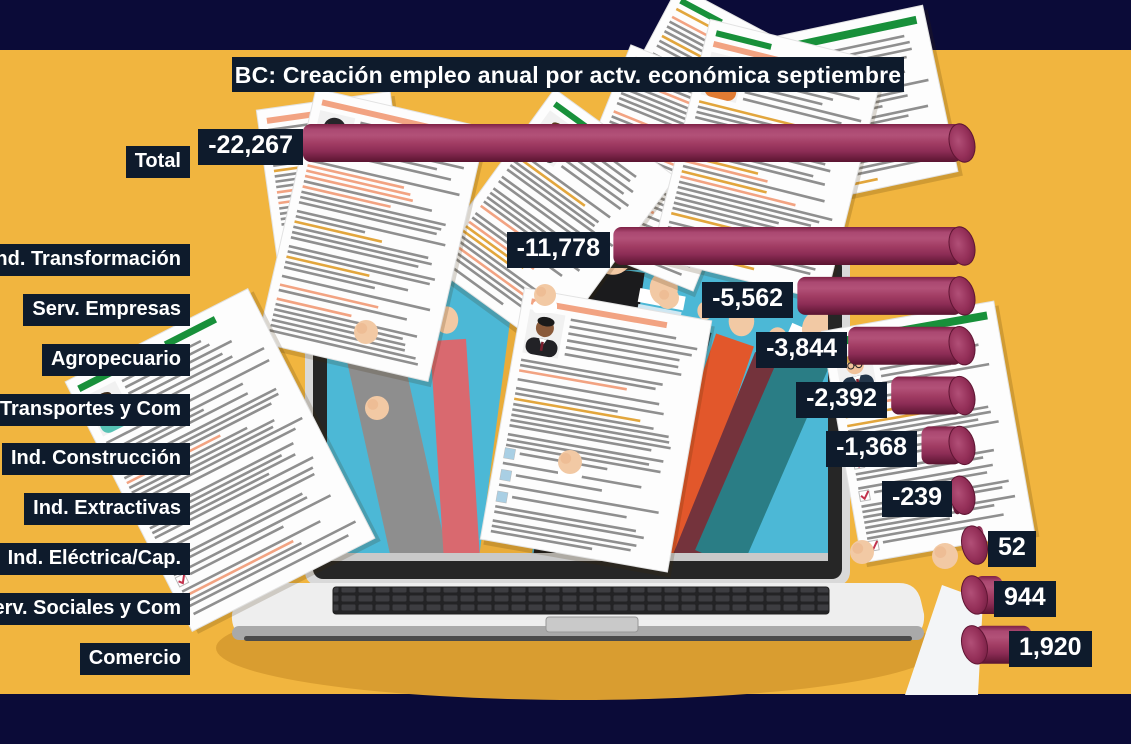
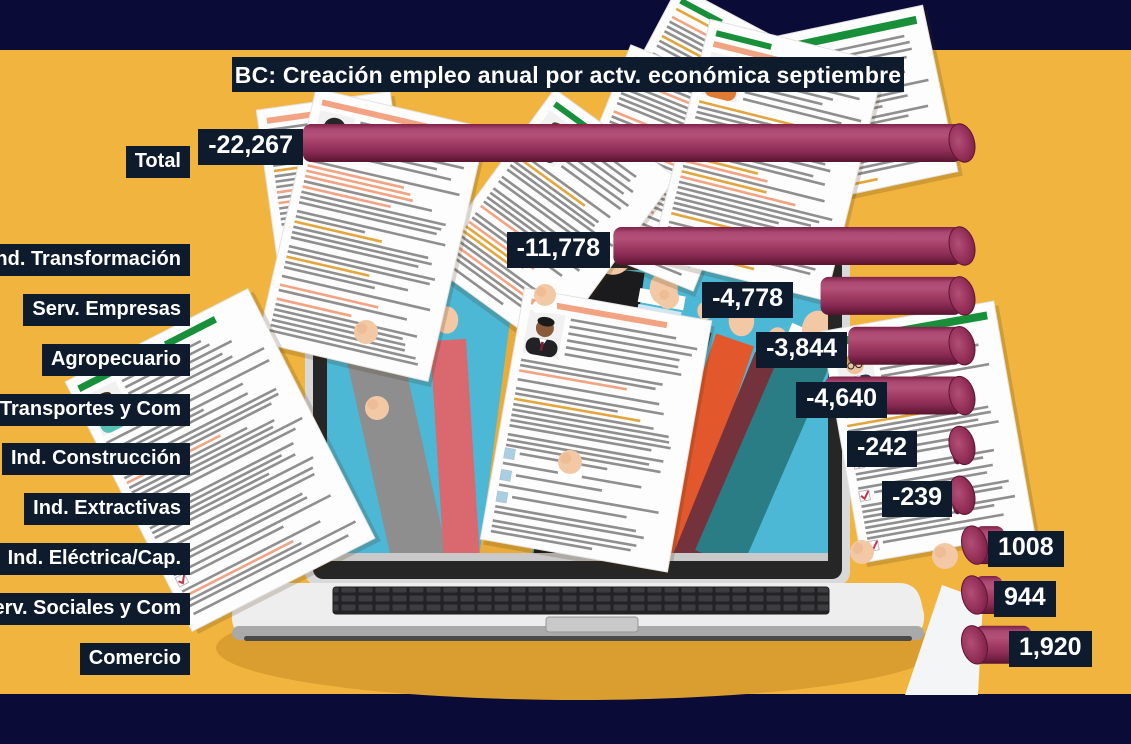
Serv. Empresas: -5,562 -> -4,778
Transportes y Com: -2,392 -> -4,640
Ind. Construcción: -1,368 -> -242
Ind. Eléctrica/Cap.: 52 -> 1008
